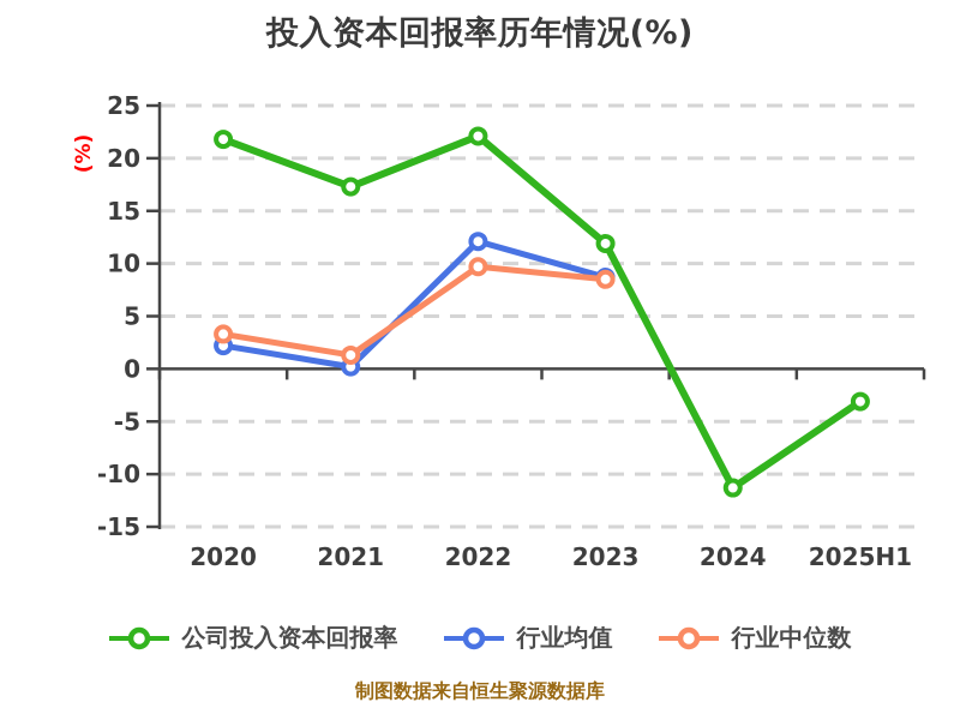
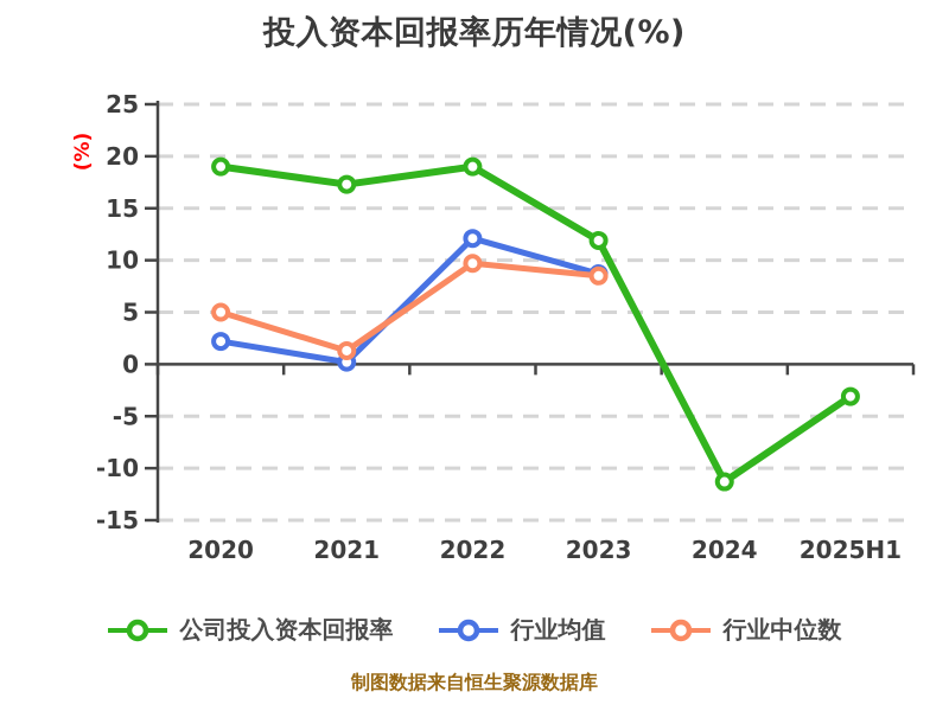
公司投入资本回报率/2020: 22 -> 19
行业中位数/2020: 3 -> 5
公司投入资本回报率/2022: 22 -> 19
